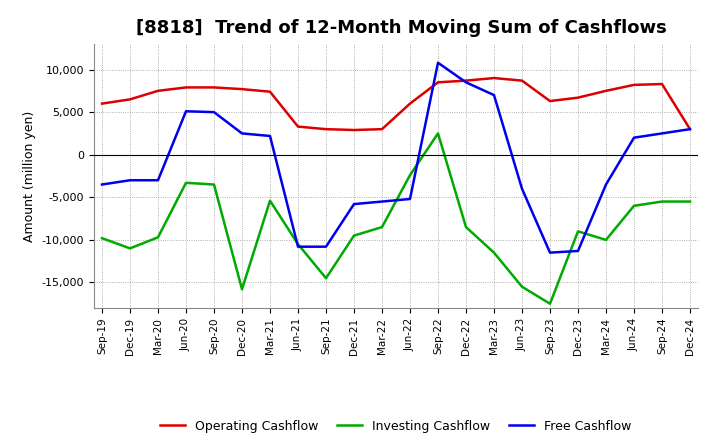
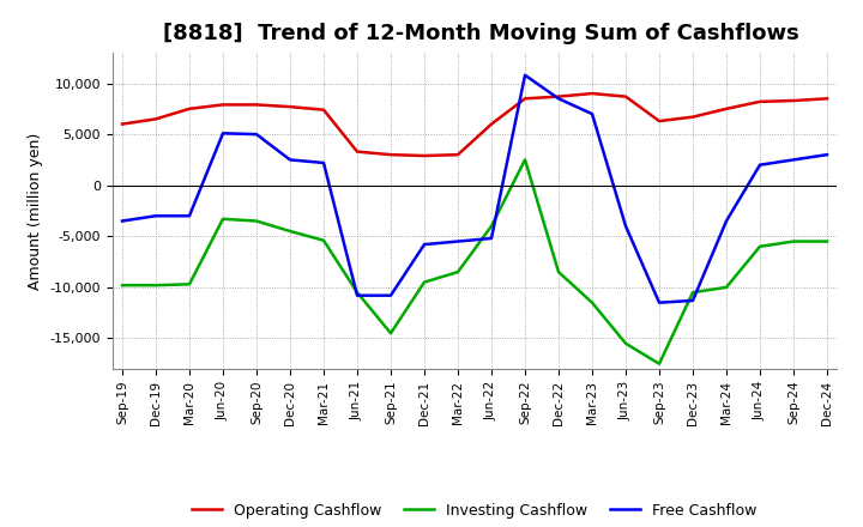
Investing Cashflow/Dec-19: -11,000 -> -9,800
Investing Cashflow/Dec-20: -15,800 -> -4,500
Investing Cashflow/Jun-22: -2,400 -> -4,000
Investing Cashflow/Dec-23: -9,000 -> -10,500
Operating Cashflow/Dec-24: 3,000 -> 8,500
